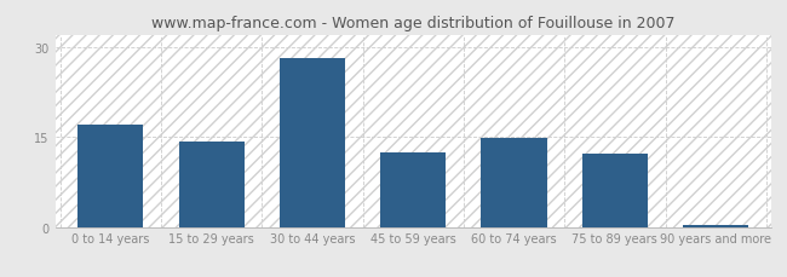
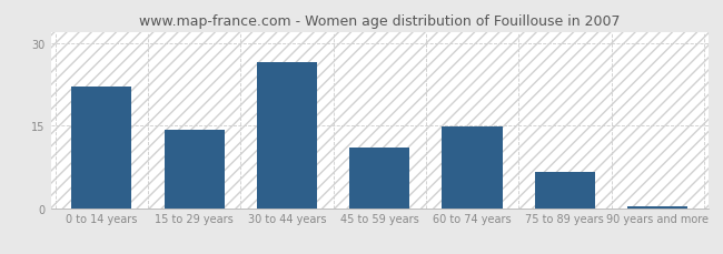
0 to 14 years: 17.0 -> 22.0
30 to 44 years: 28.2 -> 26.5
45 to 59 years: 12.5 -> 11.0
75 to 89 years: 12.2 -> 6.5
